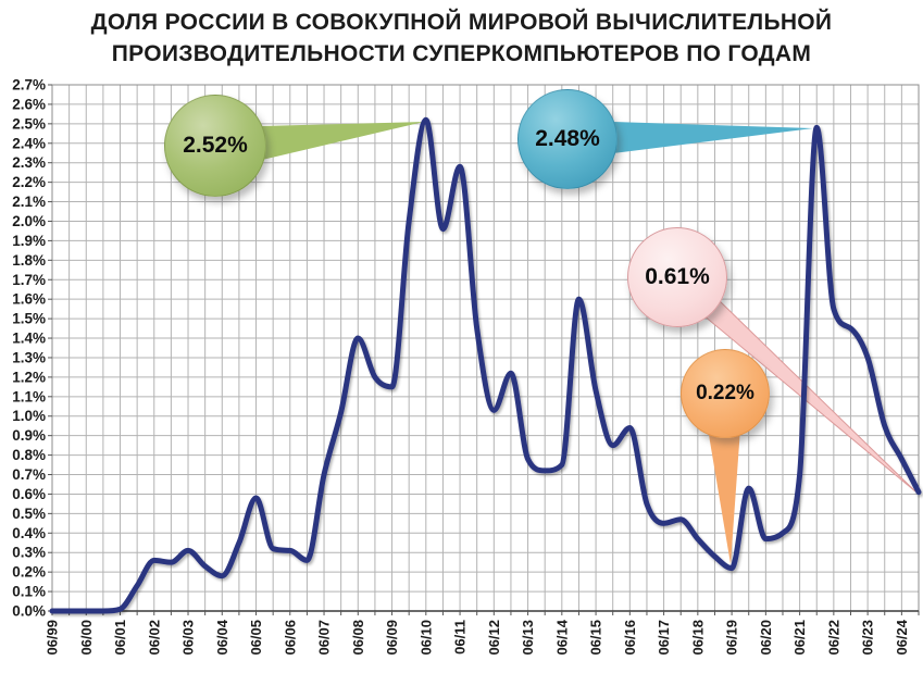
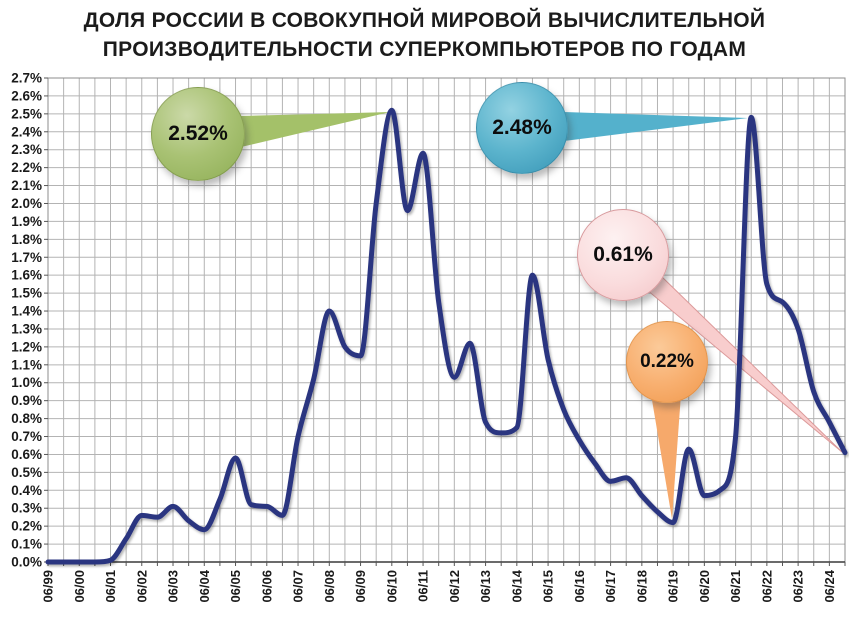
06/16: 0.94% -> 0.68%
